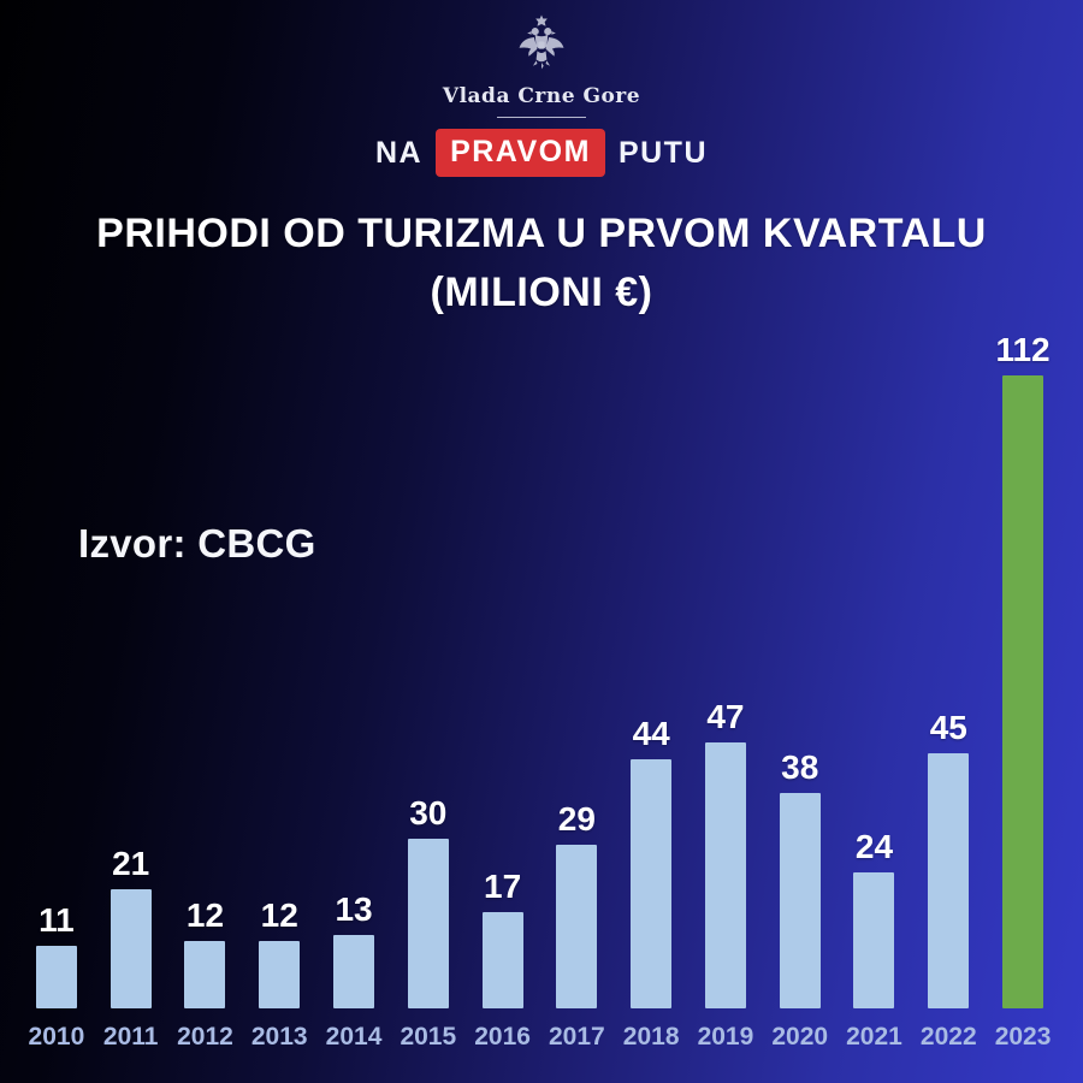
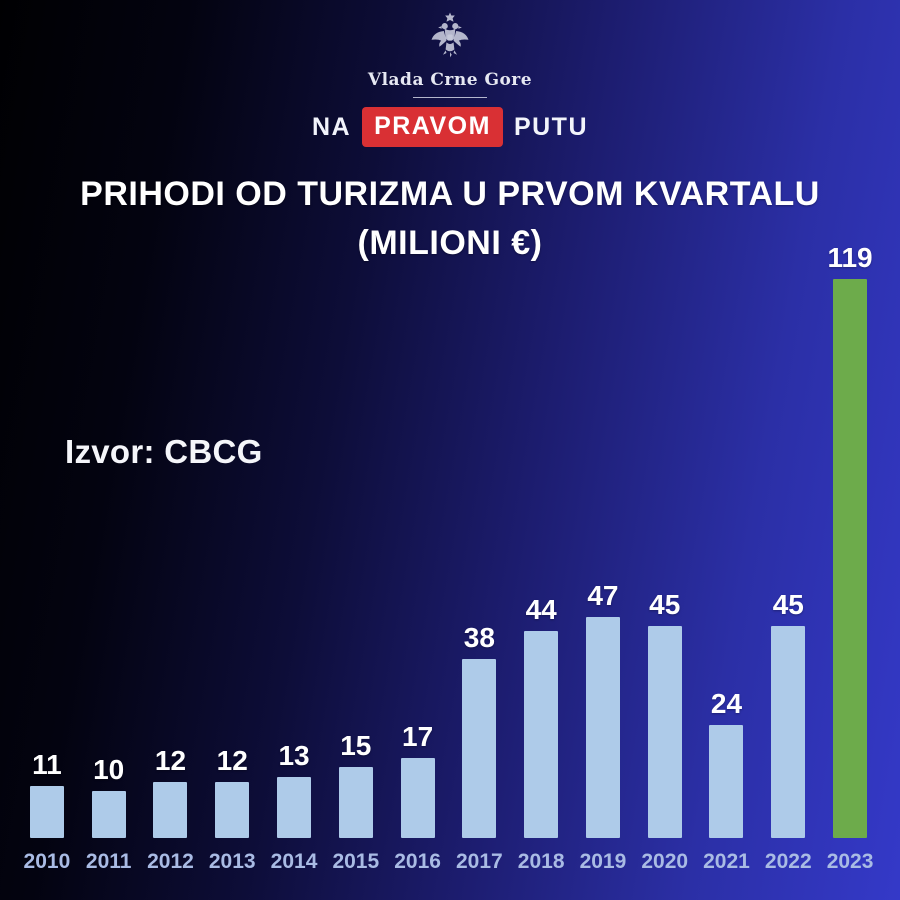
2011: 21 -> 10
2015: 30 -> 15
2017: 29 -> 38
2020: 38 -> 45
2023: 112 -> 119
